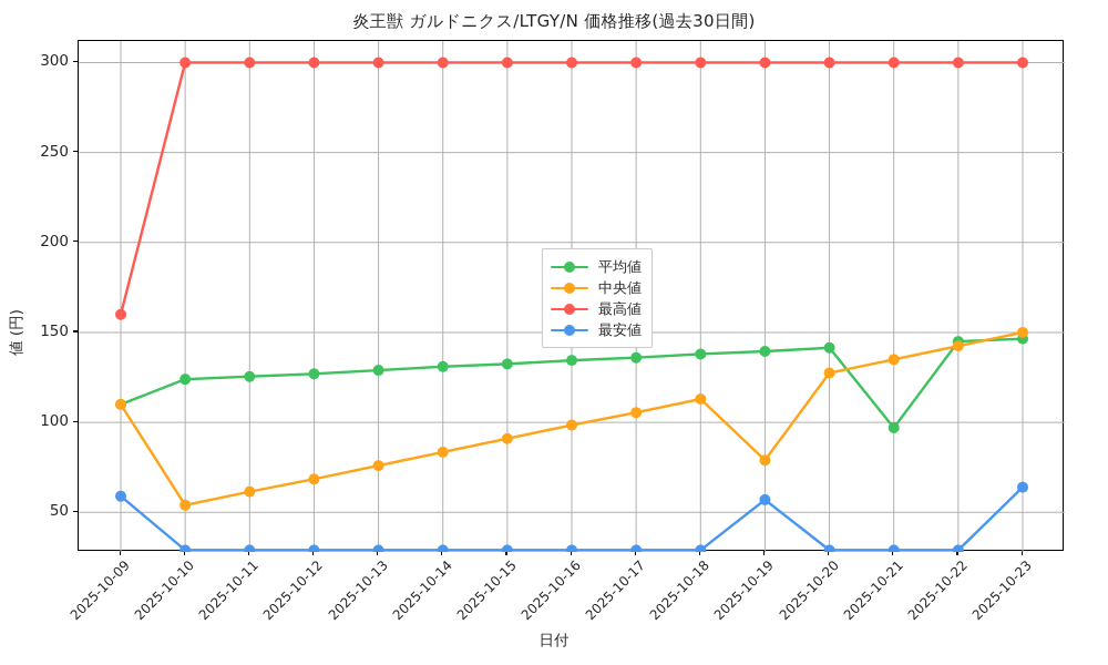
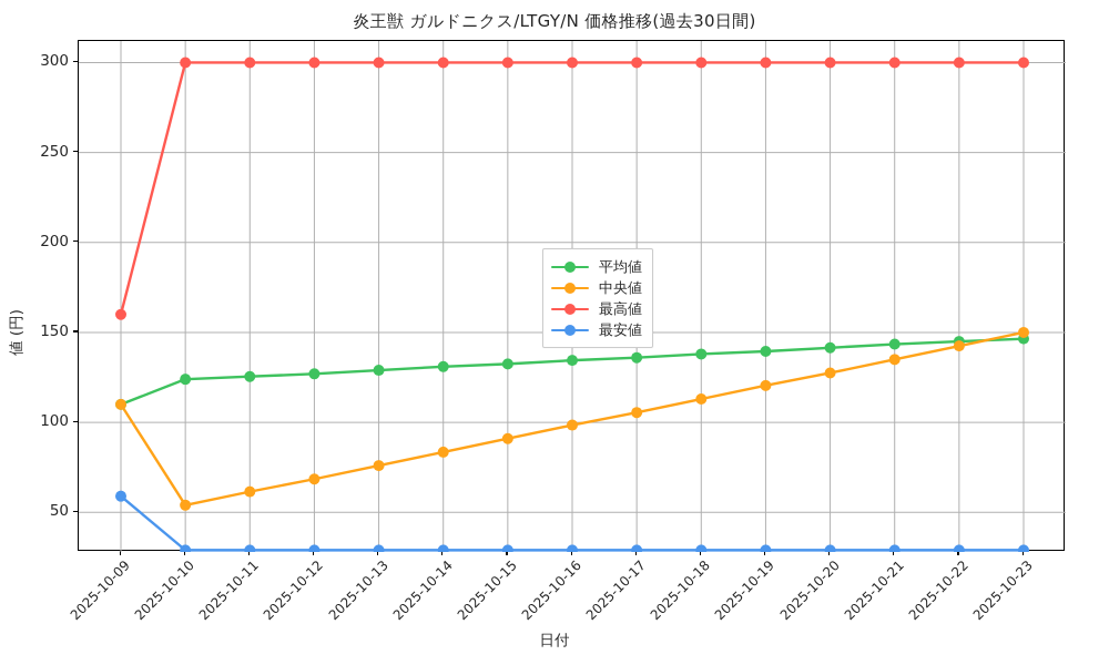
中央値/2025-10-19: 79 -> 120
最安値/2025-10-19: 57 -> 29
平均値/2025-10-21: 97 -> 144
最安値/2025-10-23: 64 -> 29
